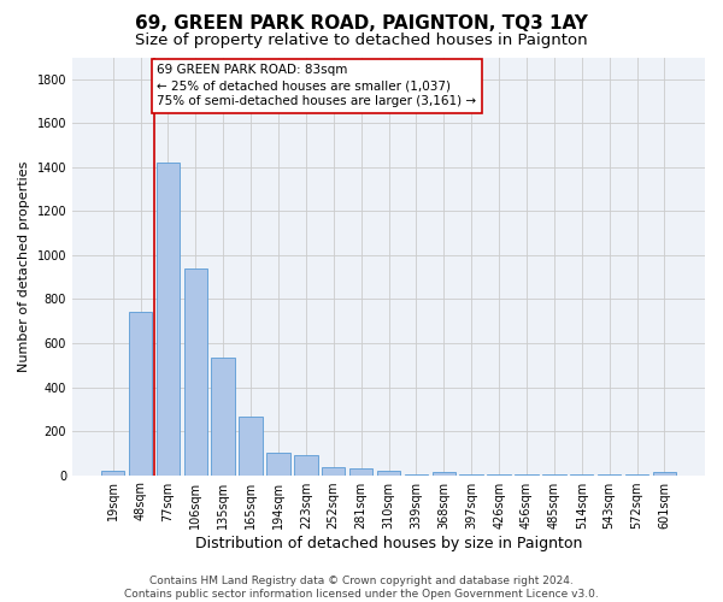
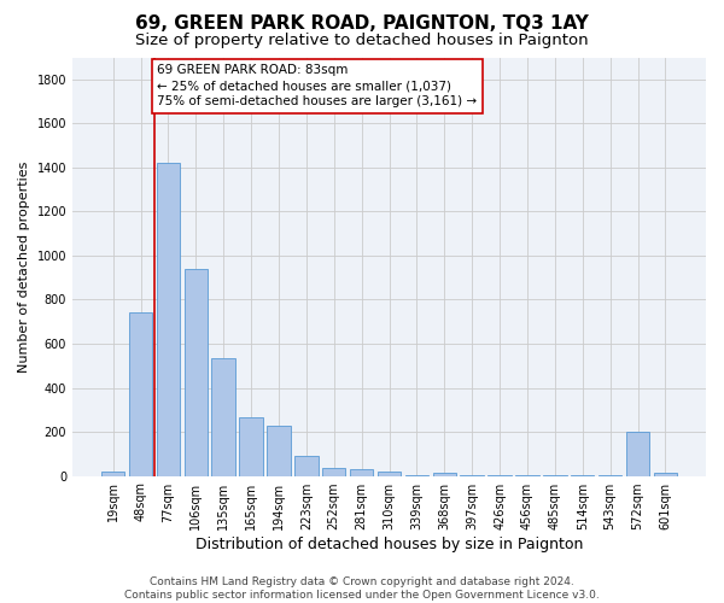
194sqm: 100 -> 230
572sqm: 0 -> 200
